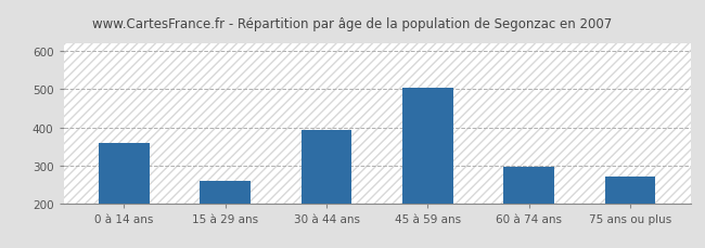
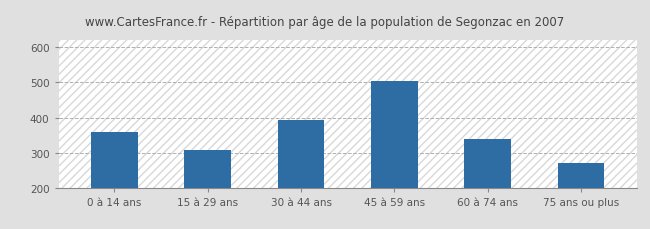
15 à 29 ans: 260 -> 307
60 à 74 ans: 295 -> 340
